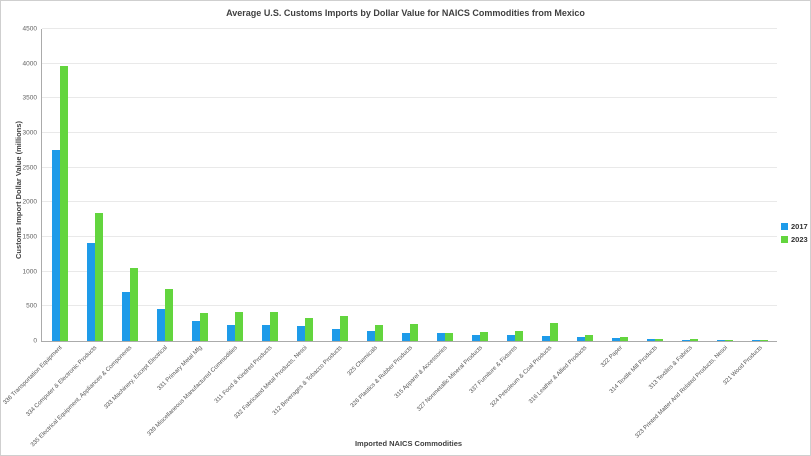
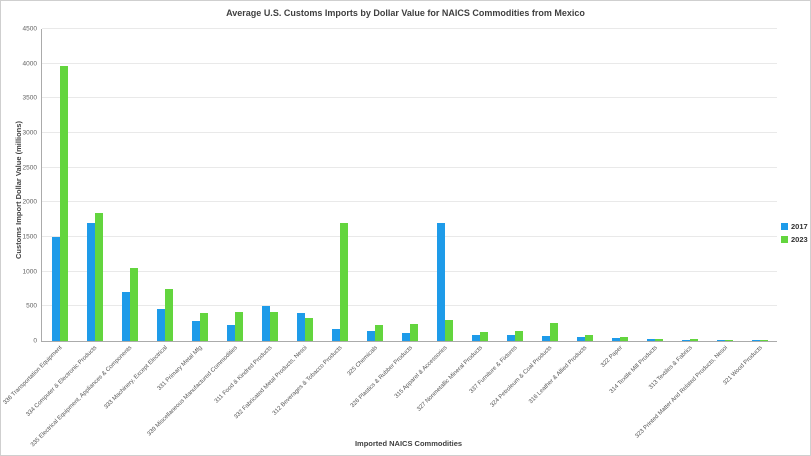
2017/336 Transportation Equipment: 2800 -> 1500
2017/334 Computer & Electronic Products: 1400 -> 1700
2017/311 Food & Kindred Products: 200 -> 500
2017/332 Fabricated Metal Products, Nesoi: 200 -> 400
2023/312 Beverages & Tobacco Products: 400 -> 1700
2017/315 Apparel & Accessories: 100 -> 1700
2023/315 Apparel & Accessories: 100 -> 300
